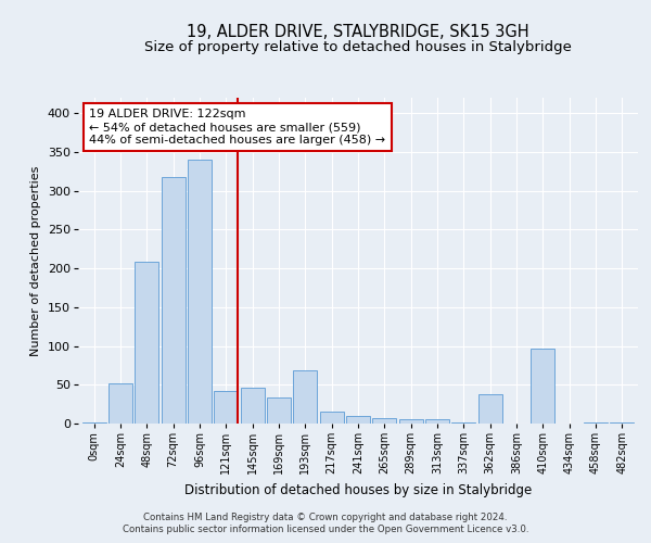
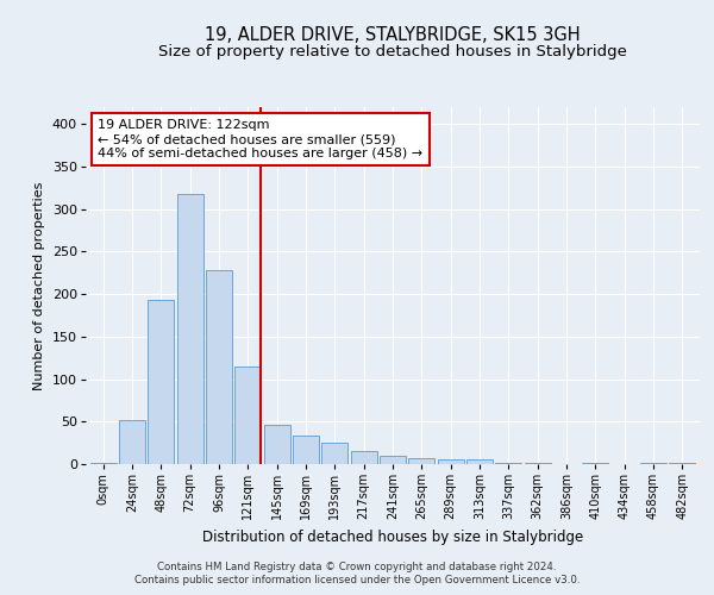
48sqm: 208 -> 193
96sqm: 340 -> 228
121sqm: 42 -> 115
193sqm: 68 -> 25
362sqm: 38 -> 2
410sqm: 96 -> 2
